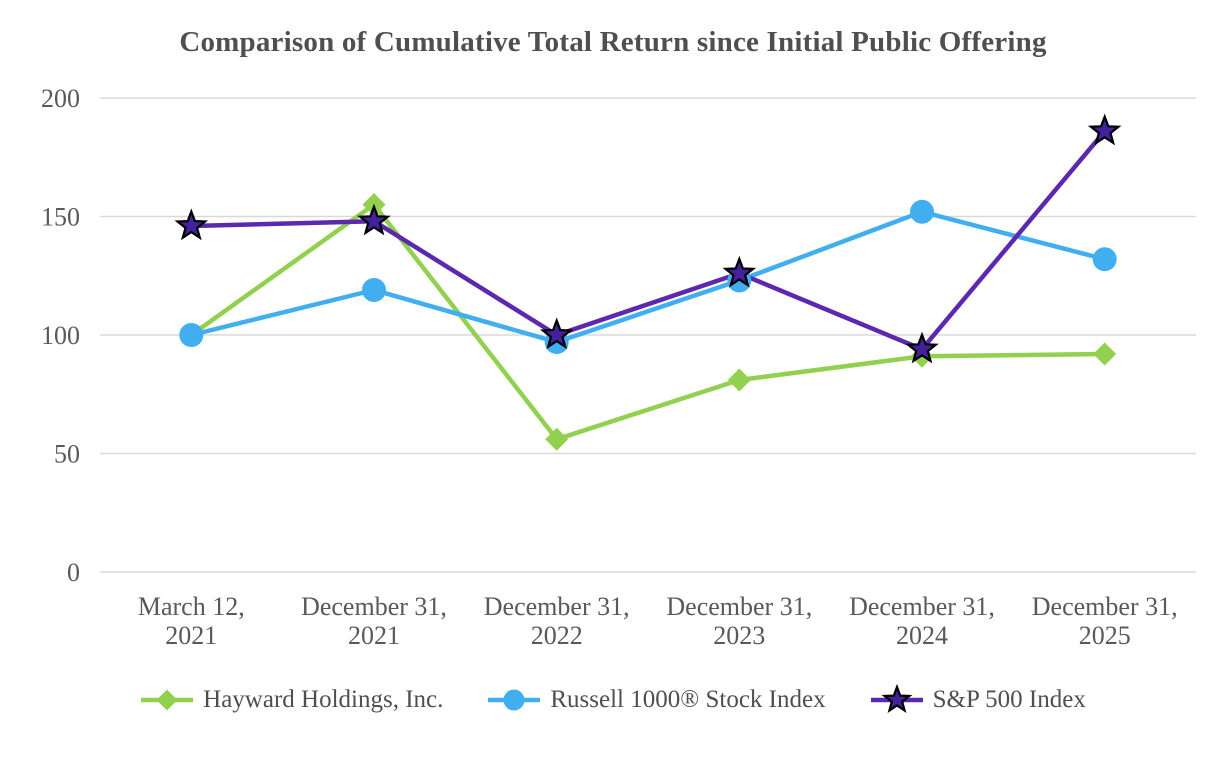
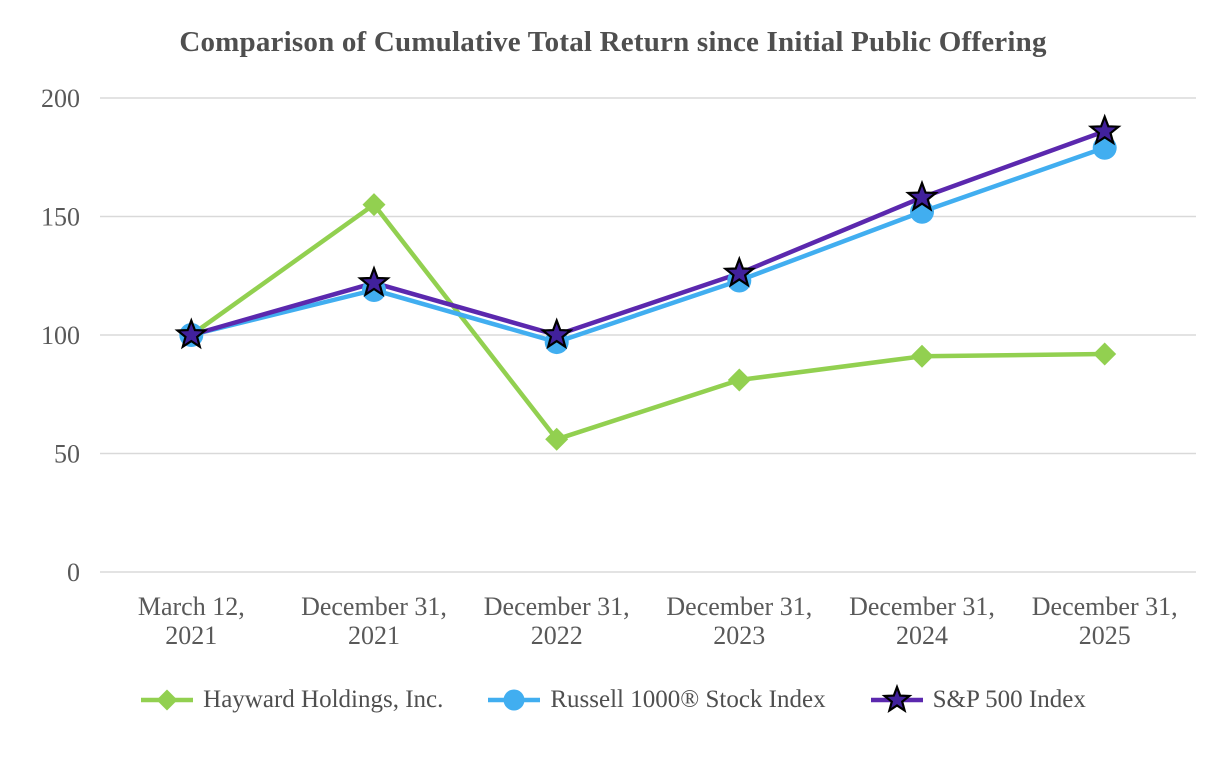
S&P 500 Index/March 12, 2021: 146 -> 100
S&P 500 Index/December 31, 2021: 148 -> 122
S&P 500 Index/December 31, 2024: 94 -> 158
Russell 1000® Stock Index/December 31, 2025: 132 -> 179
